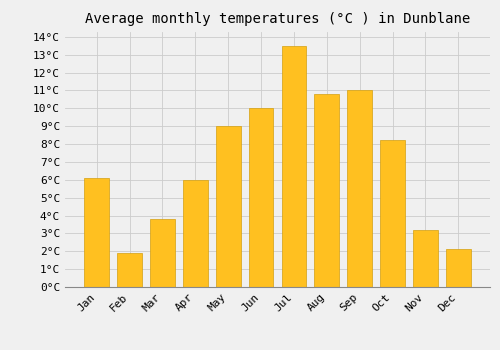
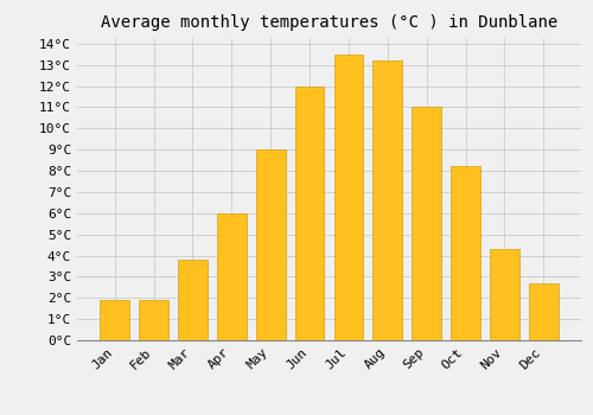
Jan: 6.1°C -> 1.9°C
Jun: 10.0°C -> 12.0°C
Aug: 10.8°C -> 13.2°C
Nov: 3.2°C -> 4.3°C
Dec: 2.1°C -> 2.7°C
